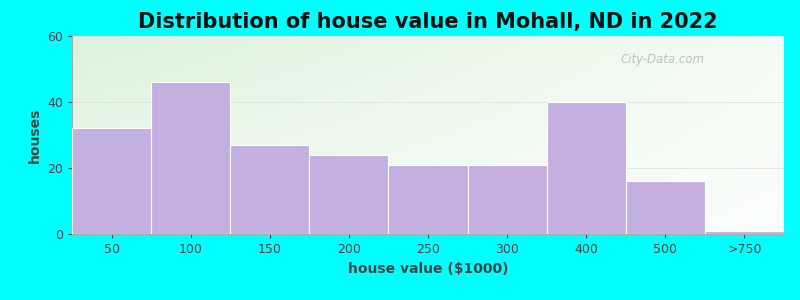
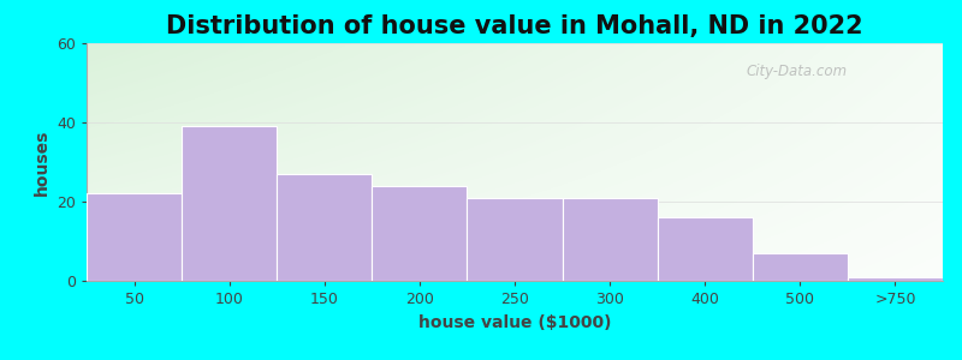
50: 32 -> 22
100: 46 -> 39
400: 40 -> 16
500: 16 -> 7
